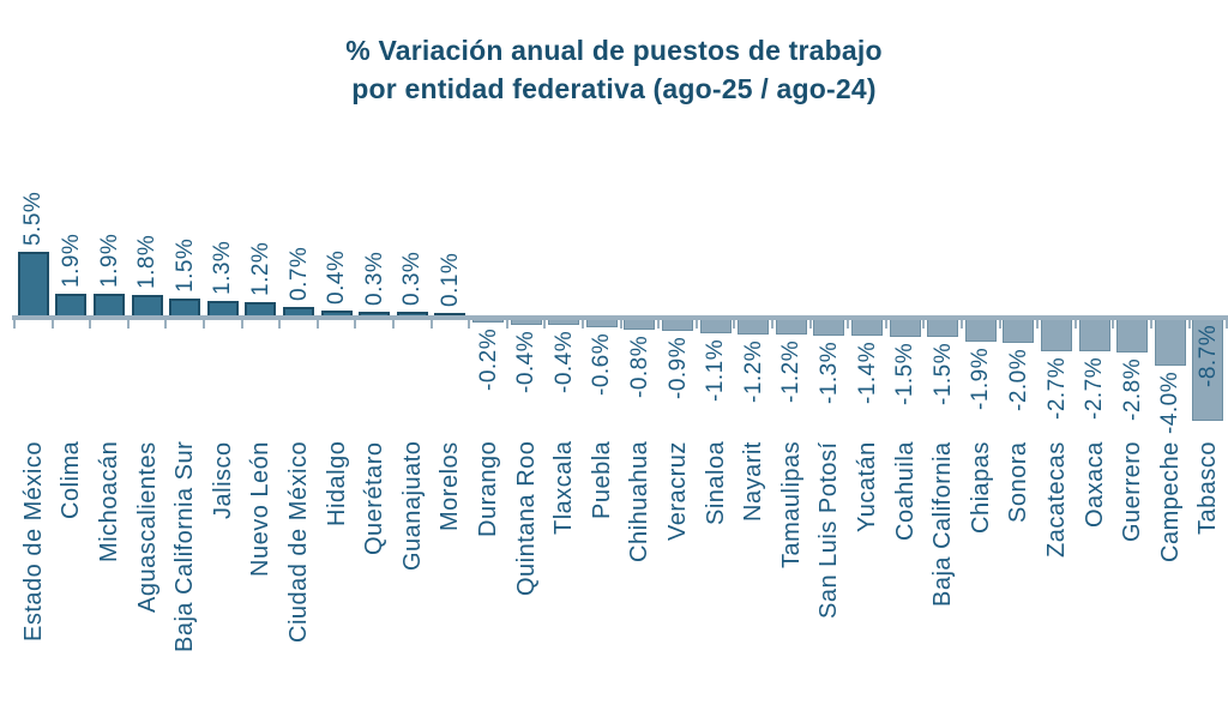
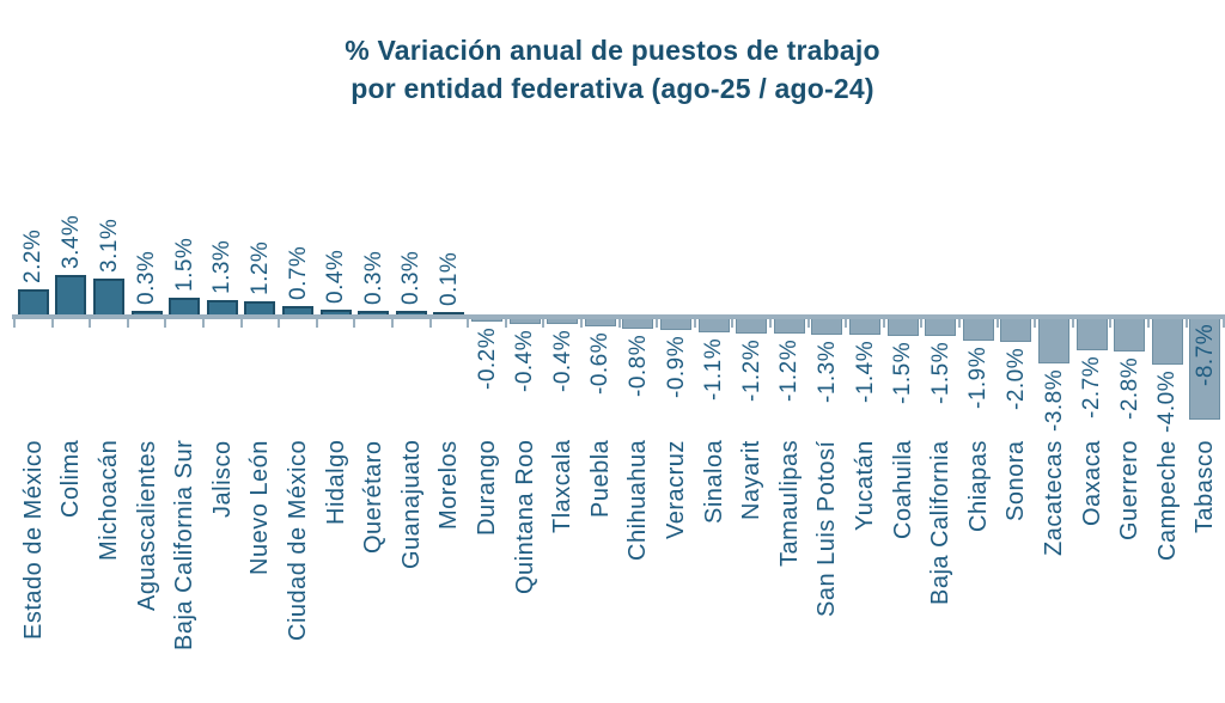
Estado de México: 5.5% -> 2.2%
Colima: 1.9% -> 3.4%
Michoacán: 1.9% -> 3.1%
Aguascalientes: 1.8% -> 0.3%
Zacatecas: -2.7% -> -3.8%
